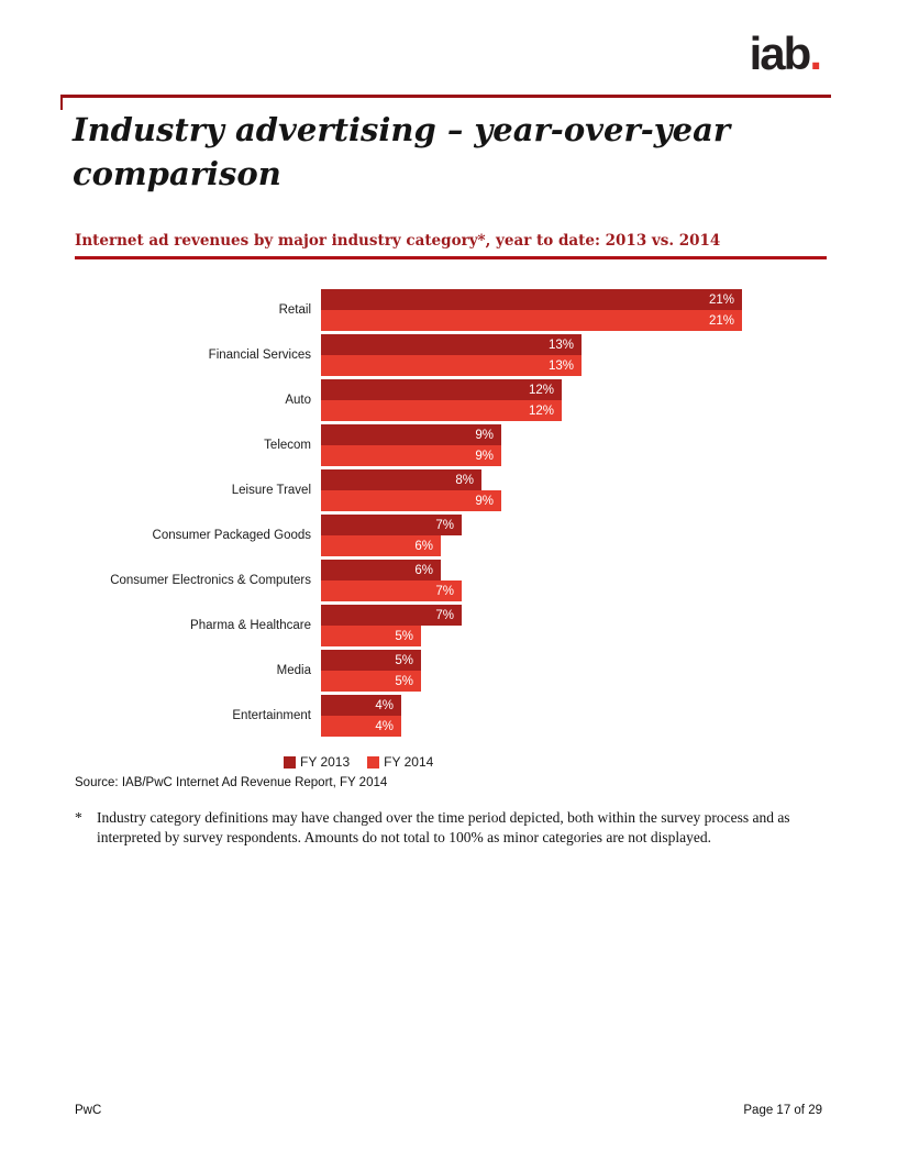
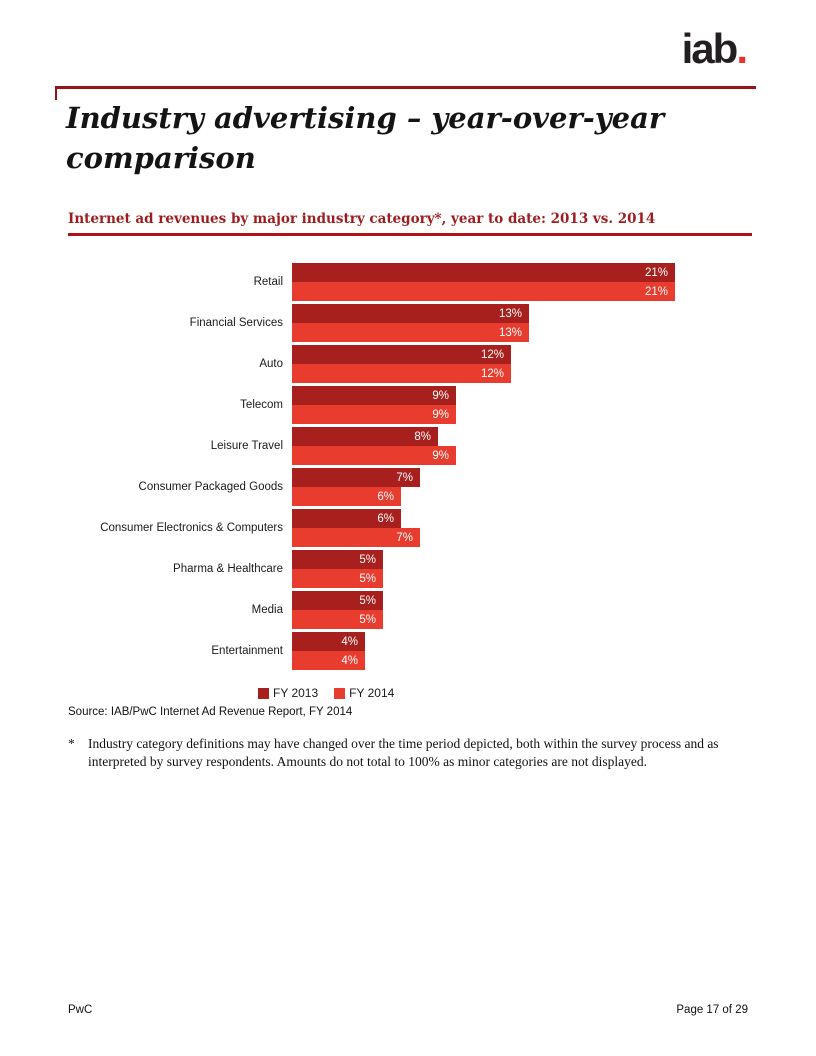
FY 2013/Pharma & Healthcare: 7% -> 5%
